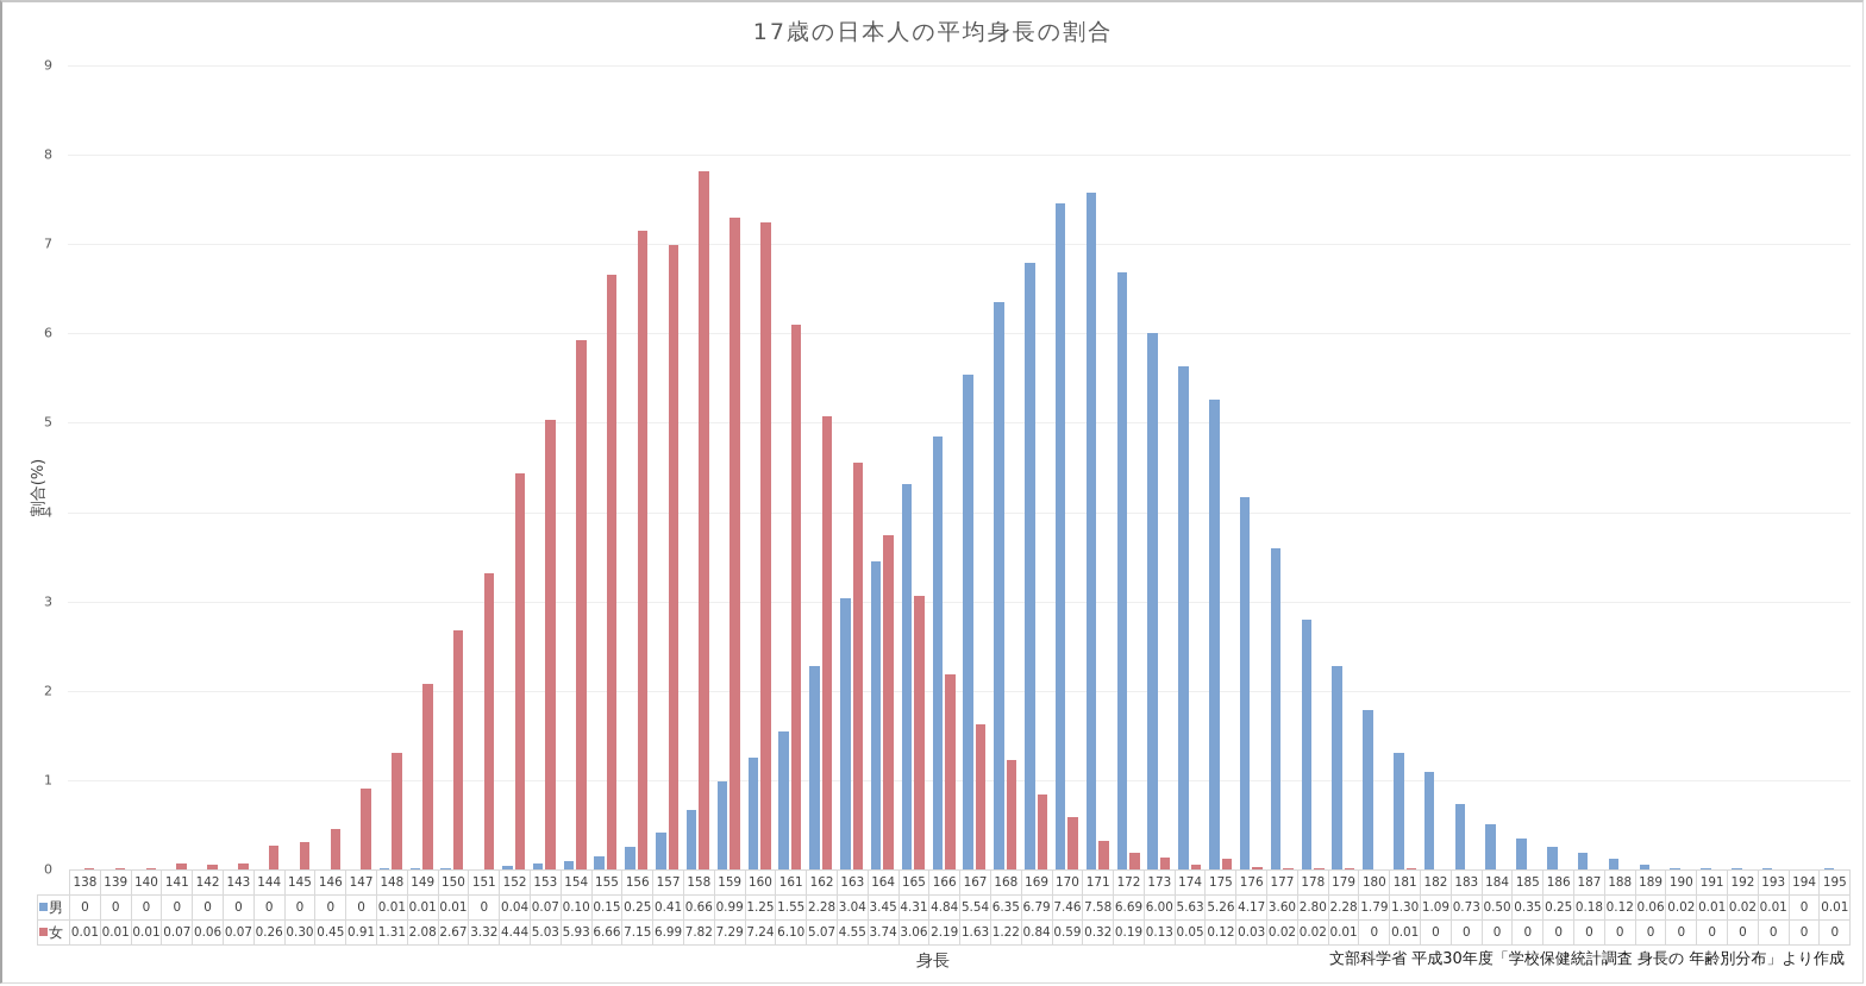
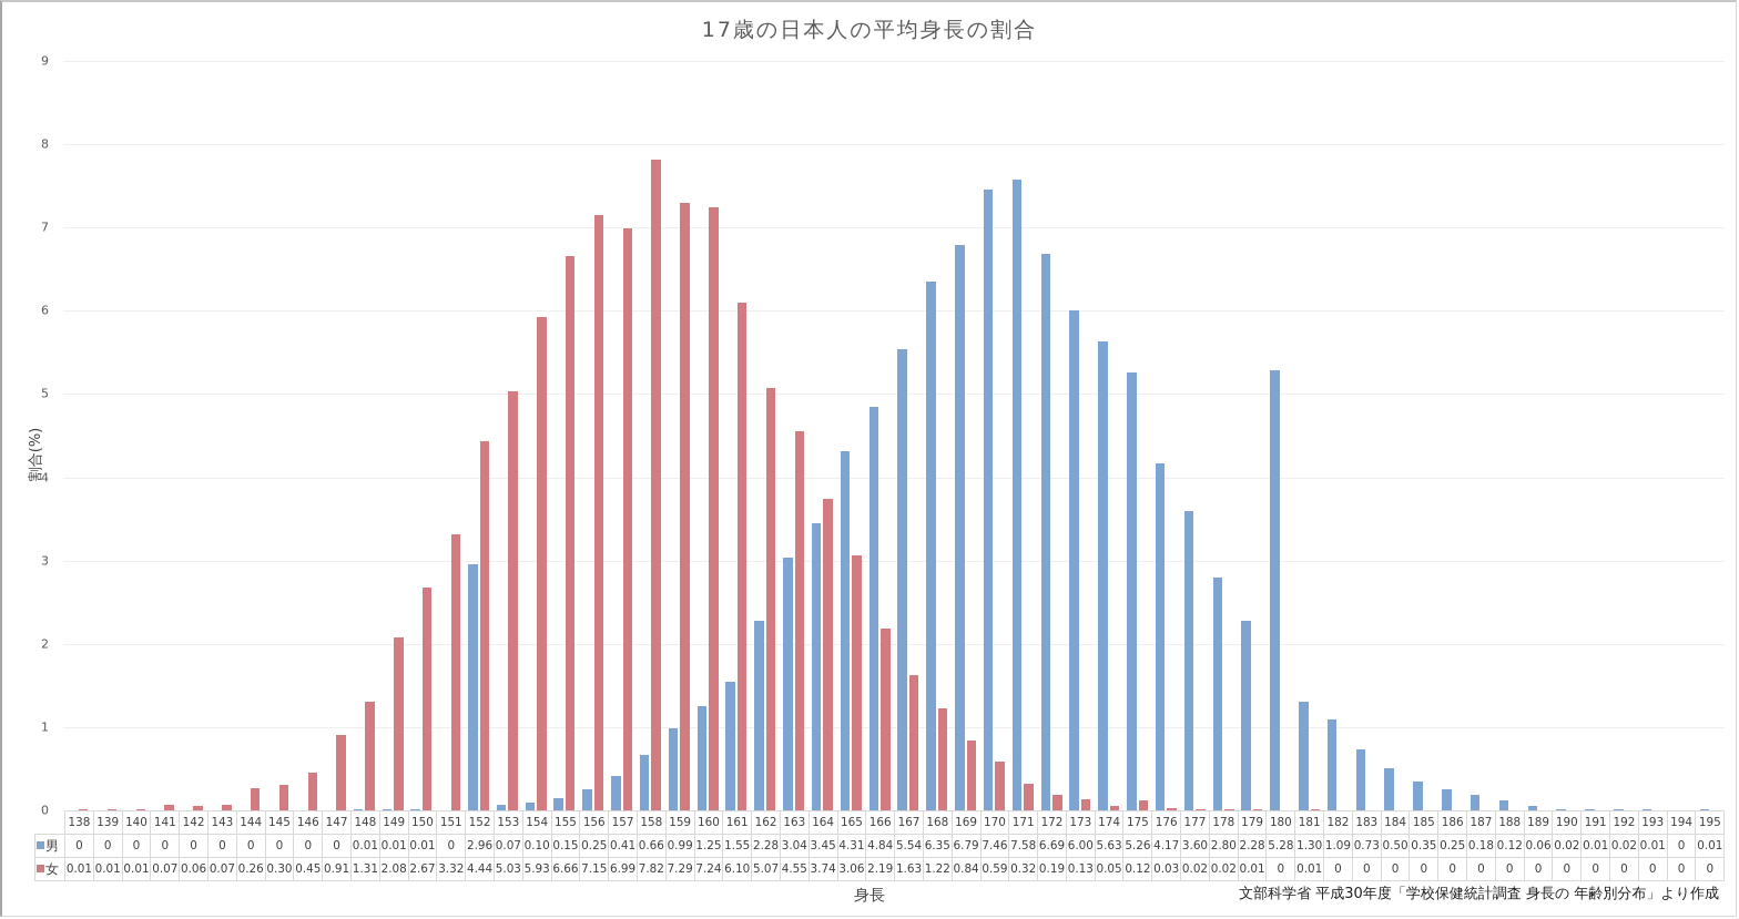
男/152: 0.04 -> 2.96
男/180: 1.79 -> 5.28
